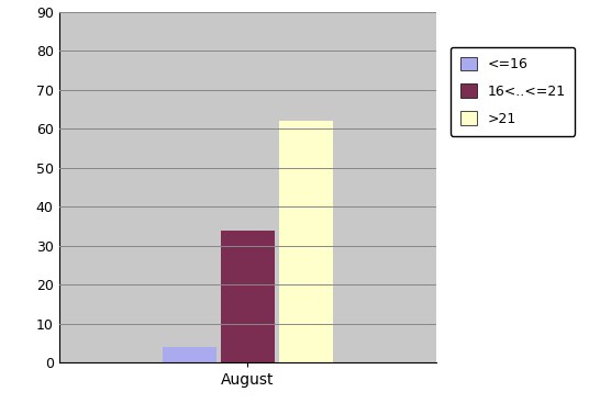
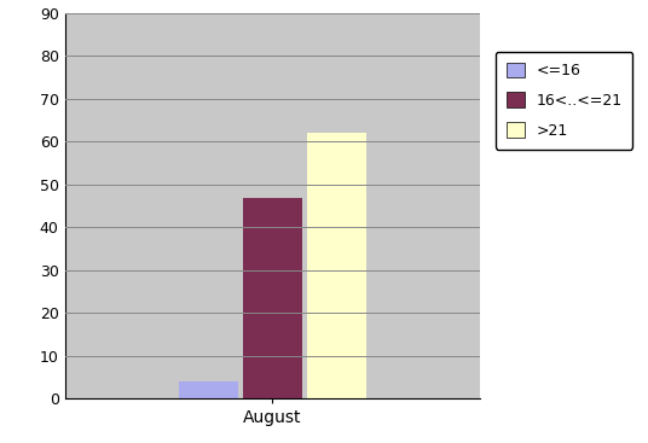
August: 34 -> 47
